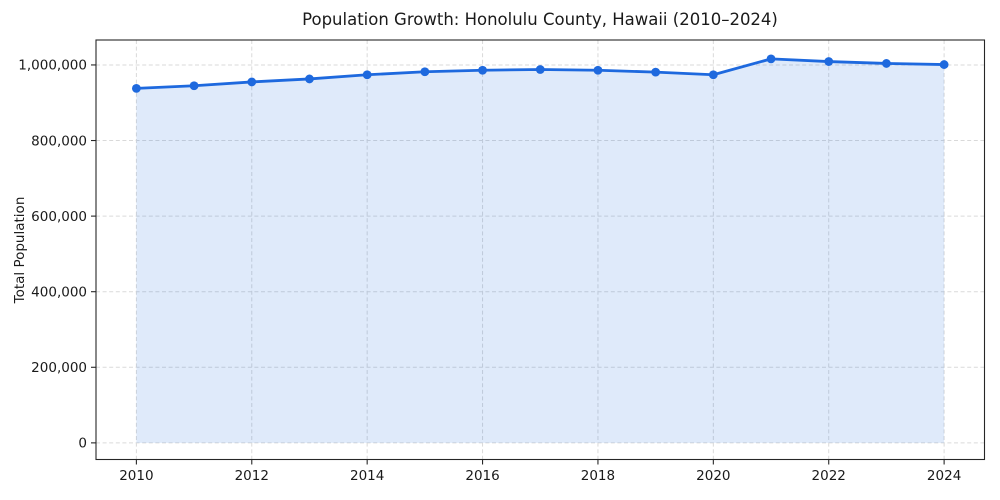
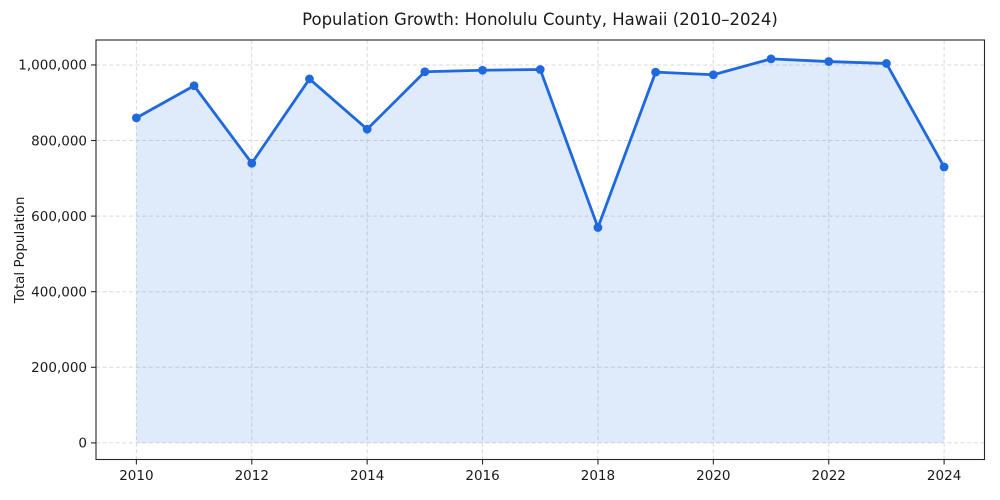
2010: 940000 -> 860000
2012: 960000 -> 740000
2014: 970000 -> 830000
2018: 990000 -> 570000
2024: 1000000 -> 730000
